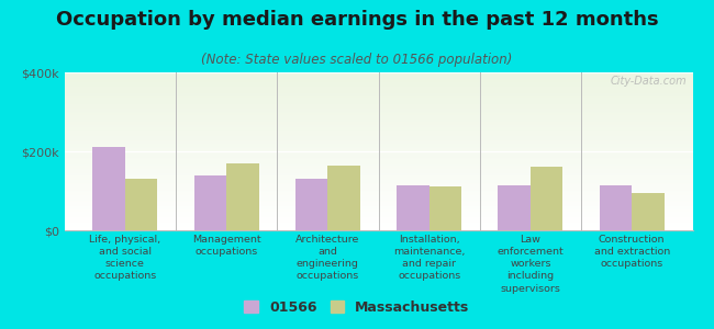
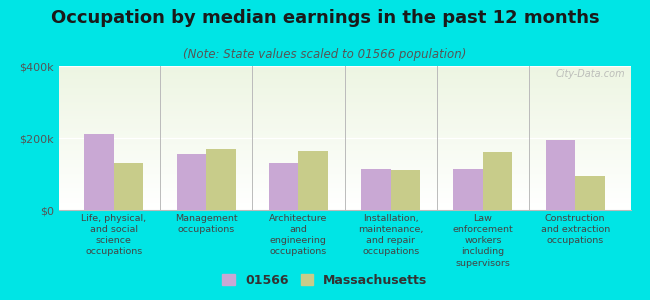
01566/Management occupations: $140k -> $155k
01566/Construction and extraction occupations: $115k -> $195k
